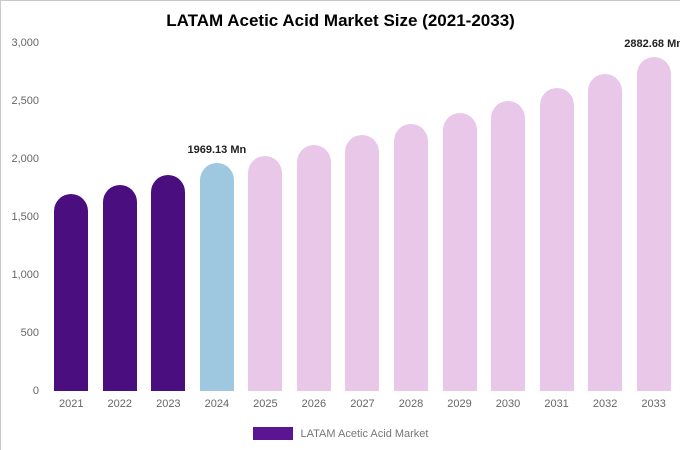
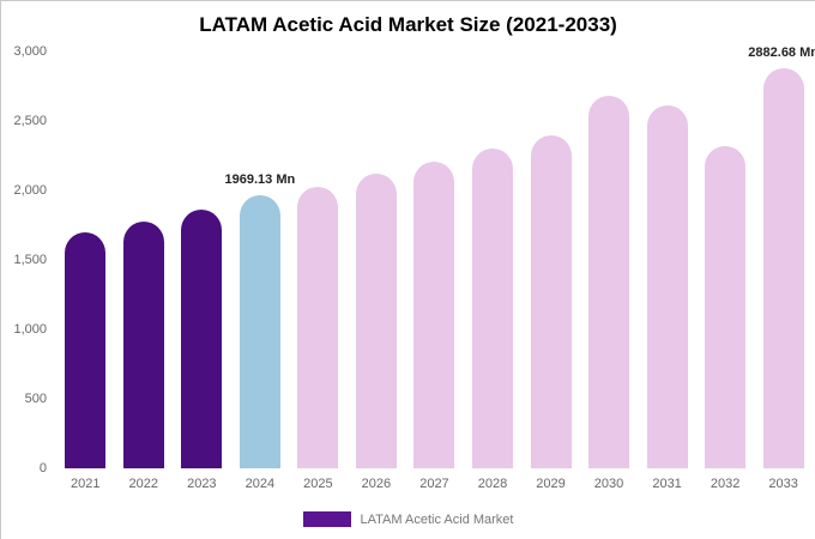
2030: 2500 -> 2680
2032: 2730 -> 2320
